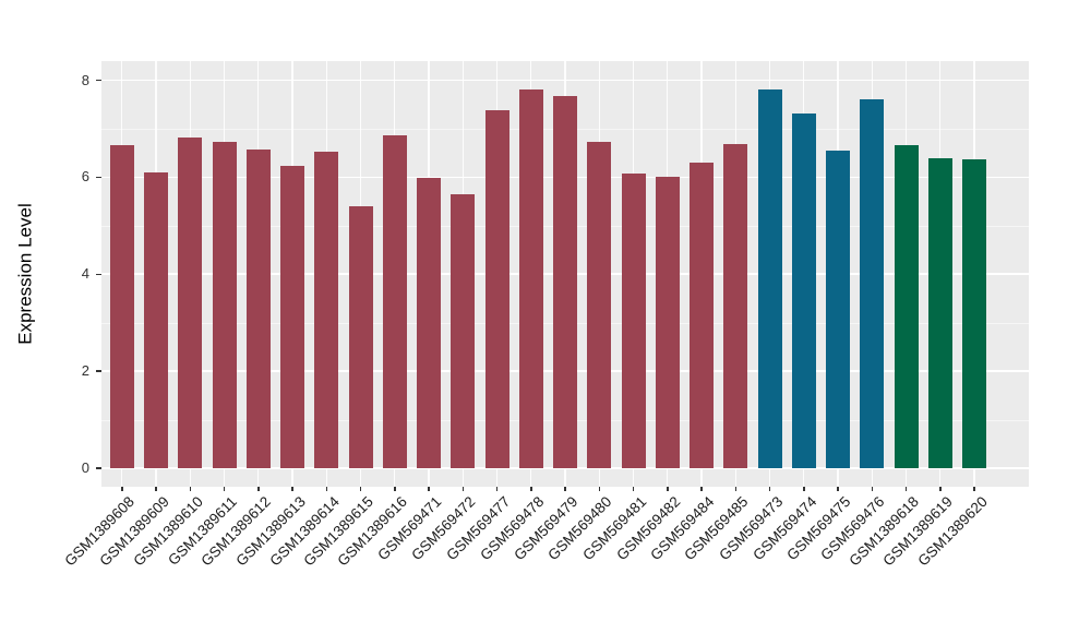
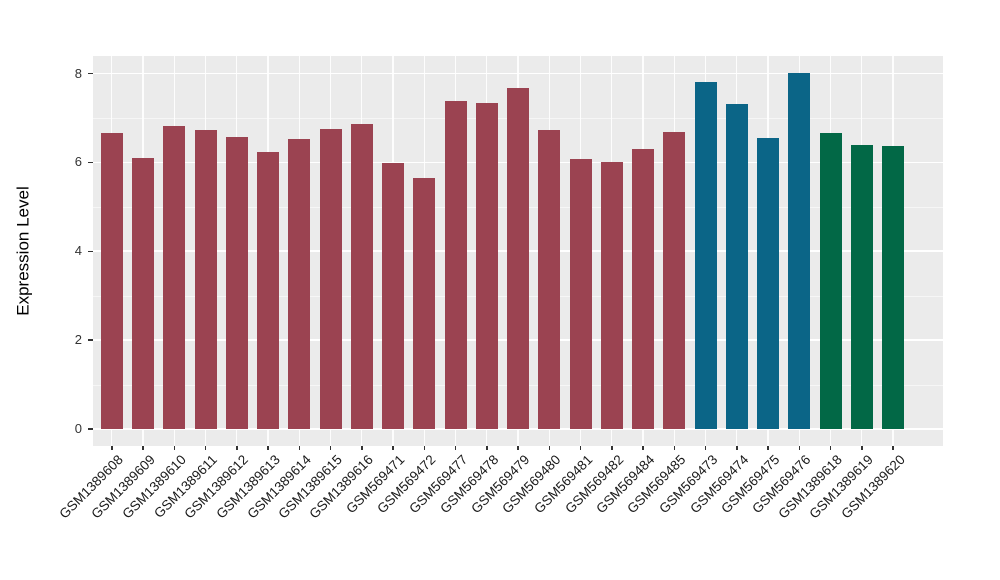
GSM1389615: 5.4 -> 6.8
GSM569478: 7.8 -> 7.3
GSM569476: 7.6 -> 8.0
